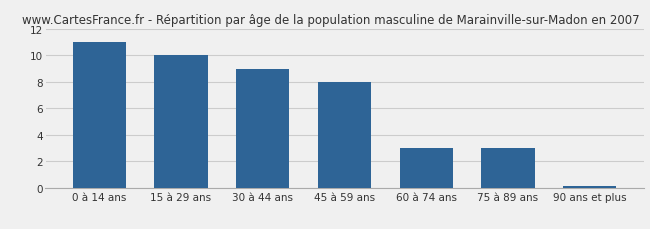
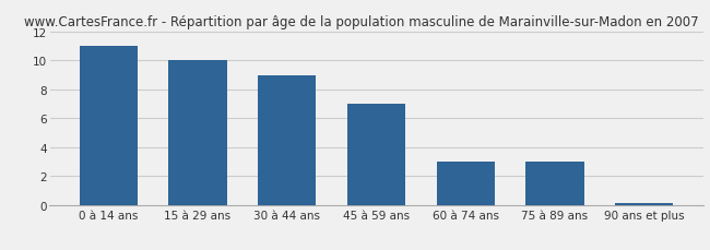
45 à 59 ans: 8.0 -> 7.0
